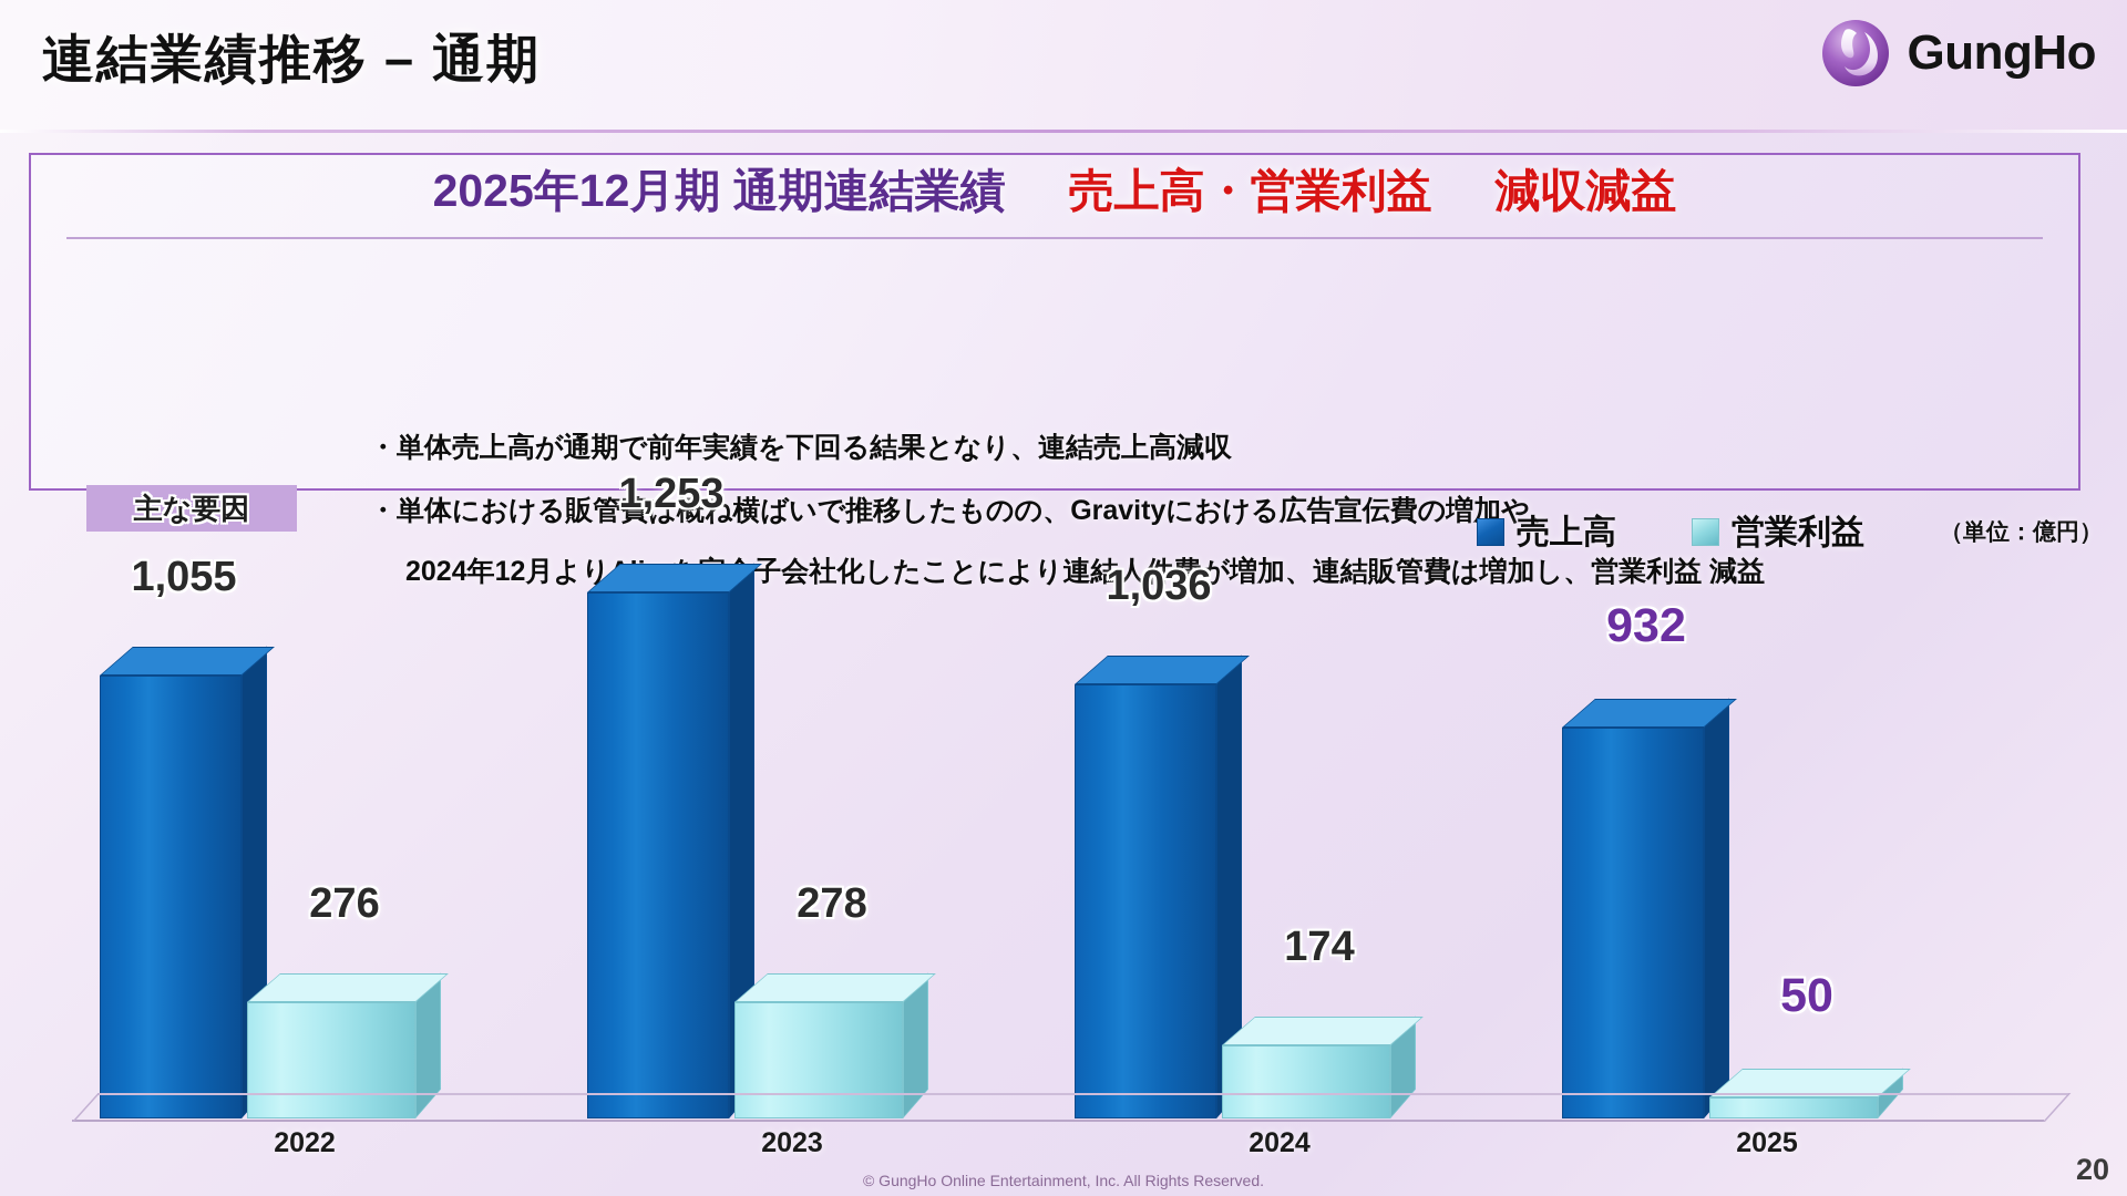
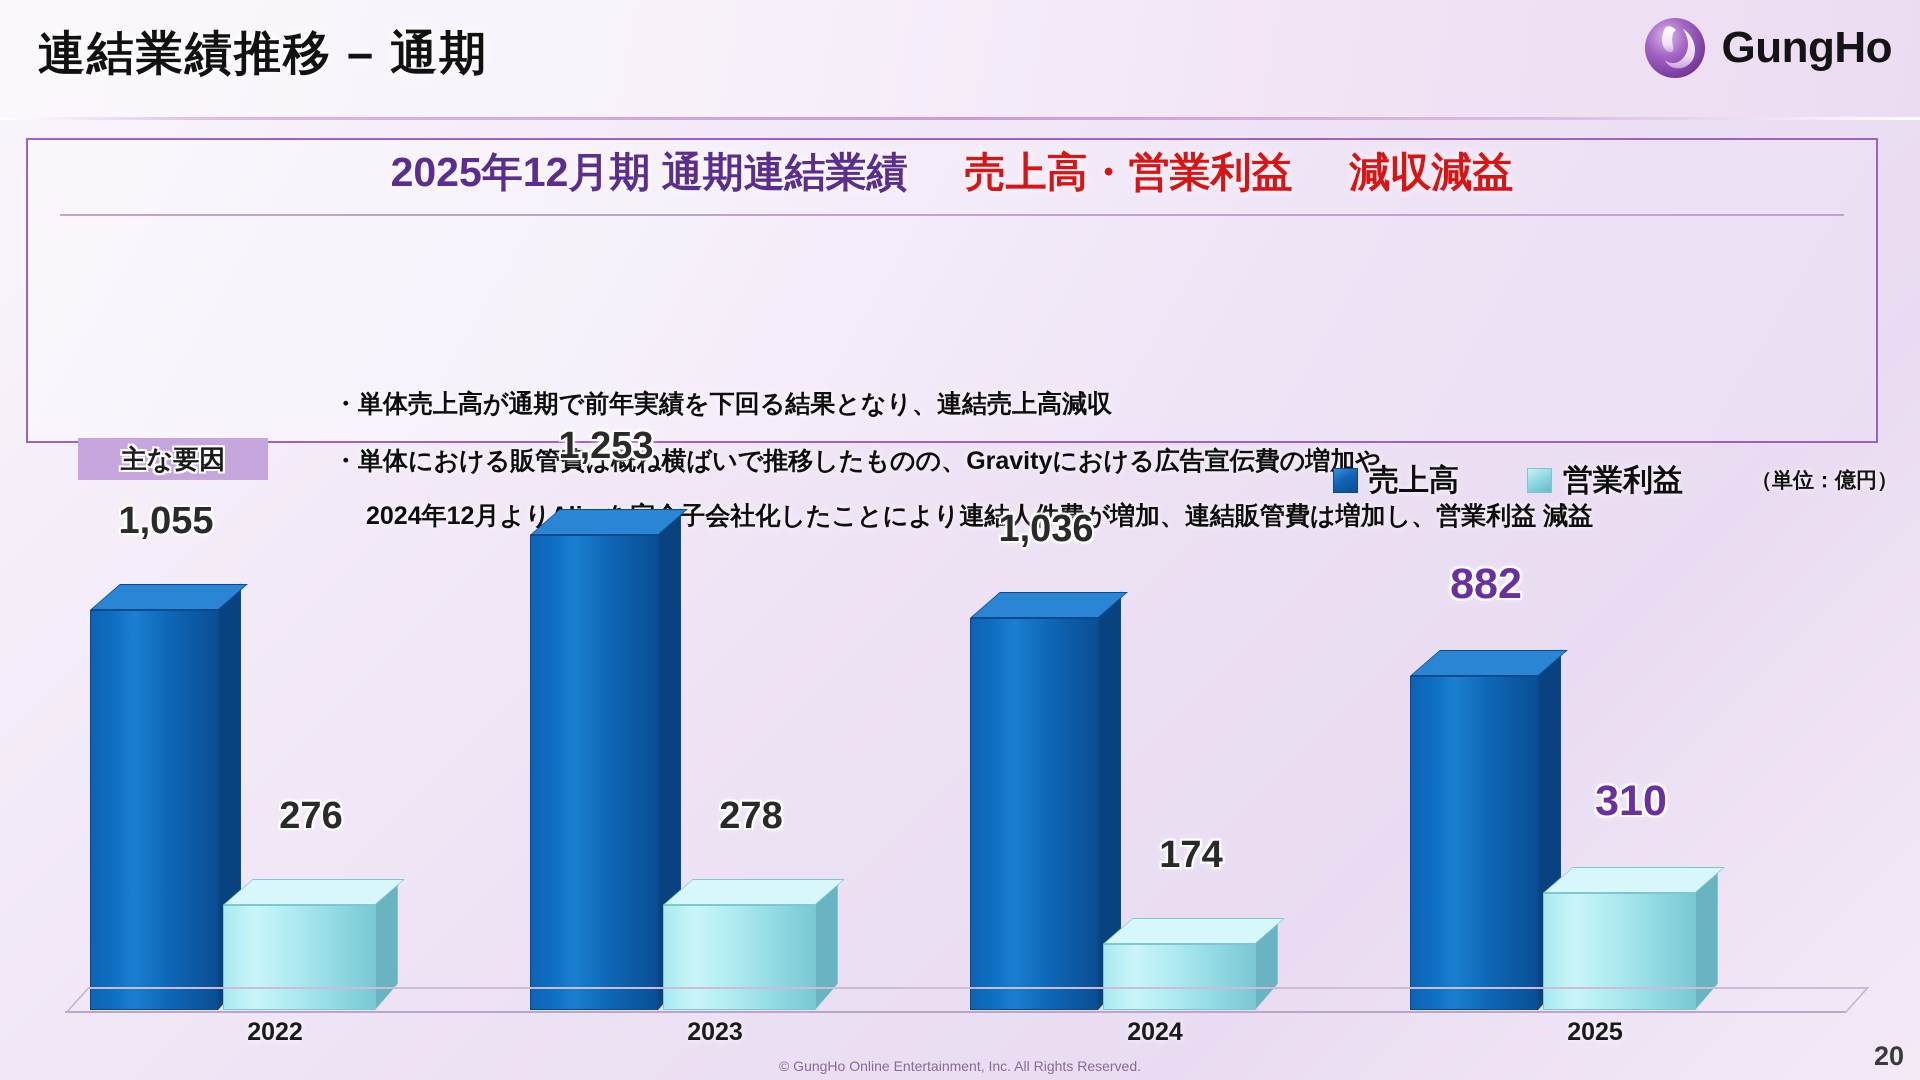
売上高/2025: 932 -> 882
営業利益/2025: 50 -> 310
